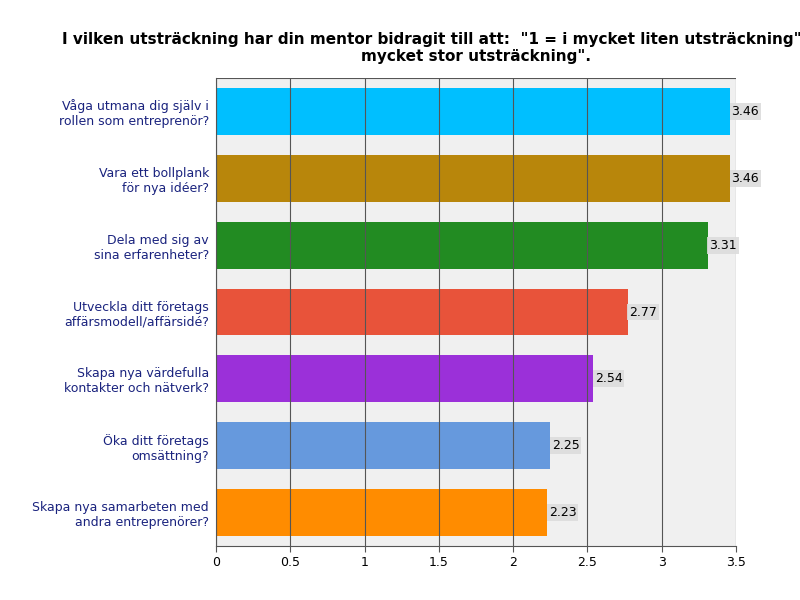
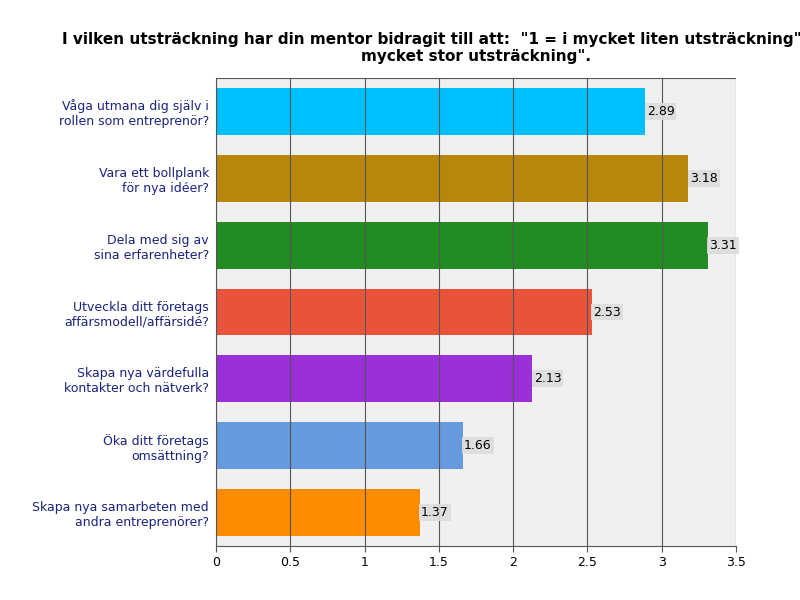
Våga utmana dig själv i rollen som entreprenör?: 3.46 -> 2.89
Vara ett bollplank för nya idéer?: 3.46 -> 3.18
Utveckla ditt företags affärsmodell/affärsidé?: 2.77 -> 2.53
Skapa nya värdefulla kontakter och nätverk?: 2.54 -> 2.13
Öka ditt företags omsättning?: 2.25 -> 1.66
Skapa nya samarbeten med andra entreprenörer?: 2.23 -> 1.37
